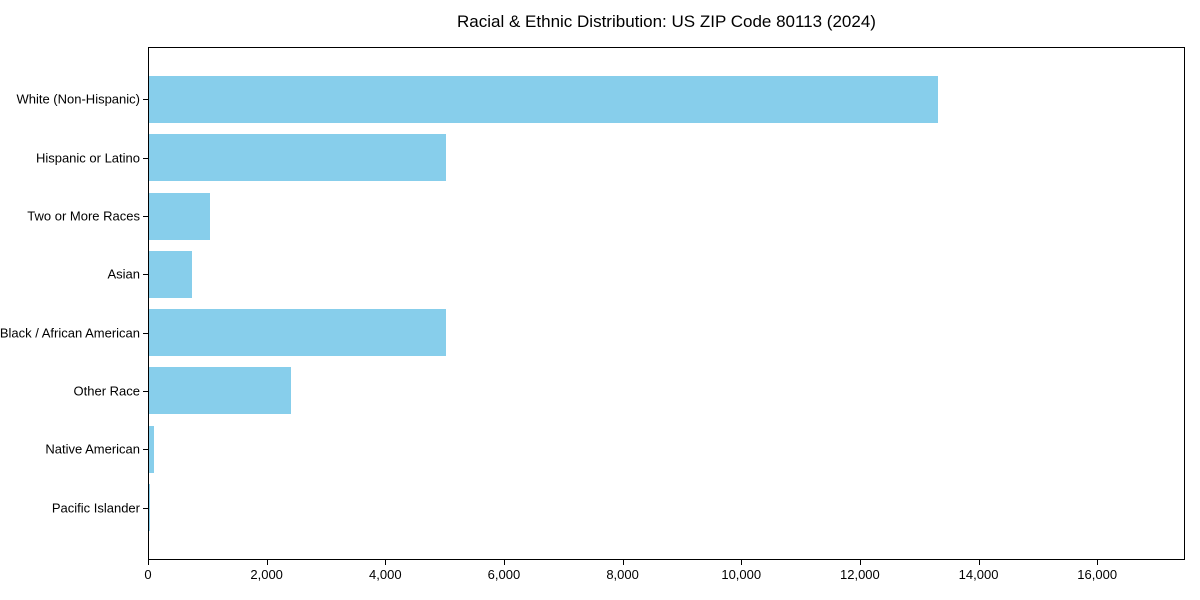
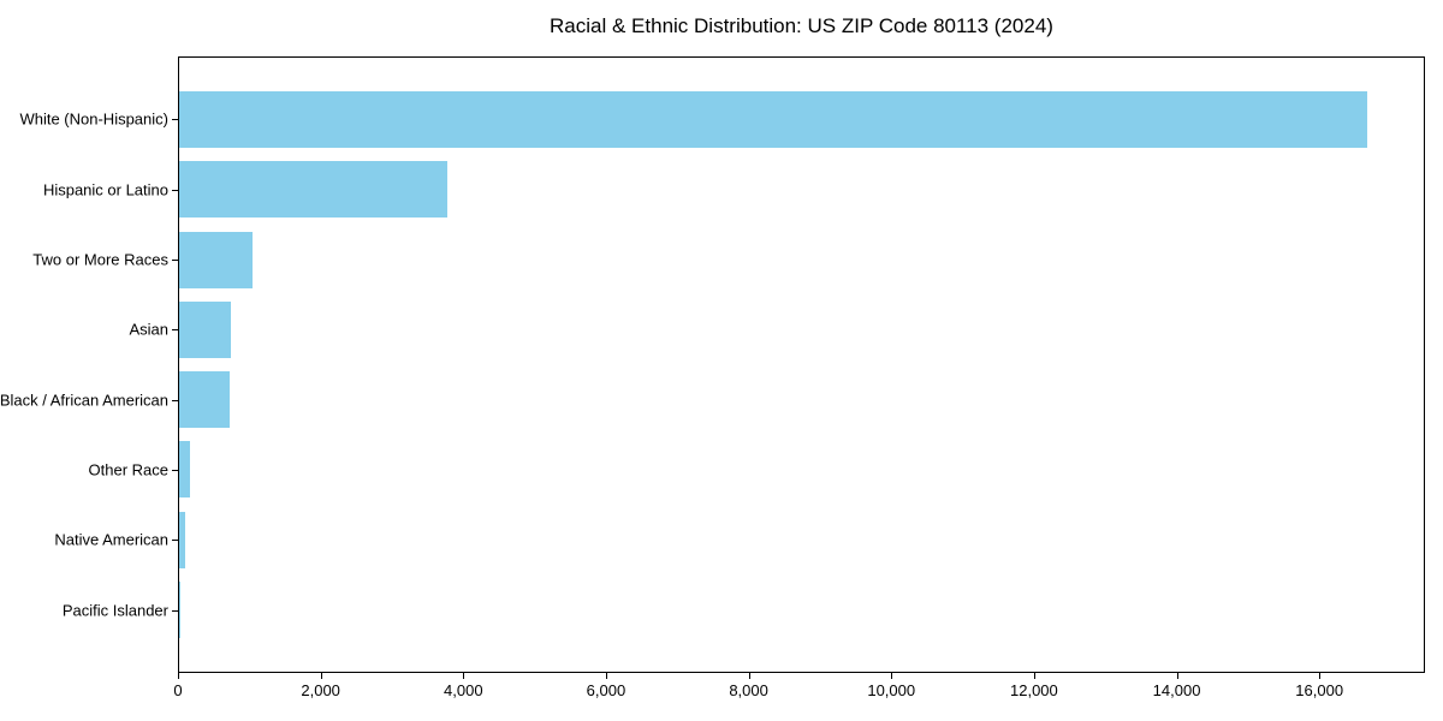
White (Non-Hispanic): 13300 -> 16600
Hispanic or Latino: 5000 -> 3800
Black / African American: 5000 -> 700
Other Race: 2400 -> 200
